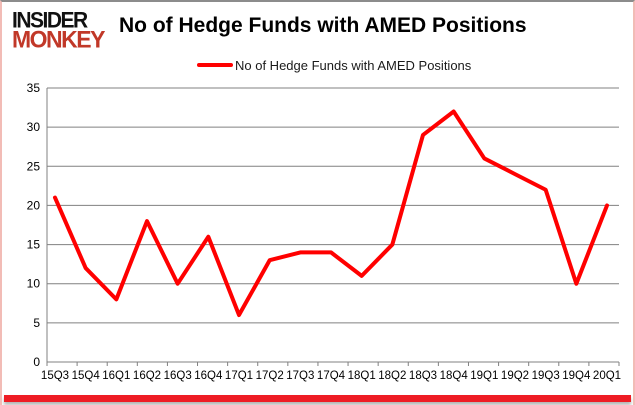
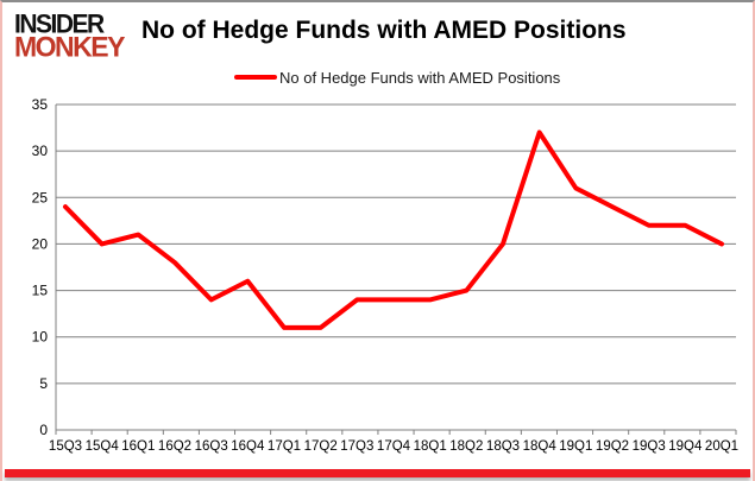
15Q3: 21 -> 24
15Q4: 12 -> 20
16Q1: 8 -> 21
16Q3: 10 -> 14
17Q1: 6 -> 11
17Q2: 13 -> 11
18Q1: 11 -> 14
18Q3: 29 -> 20
19Q4: 10 -> 22
